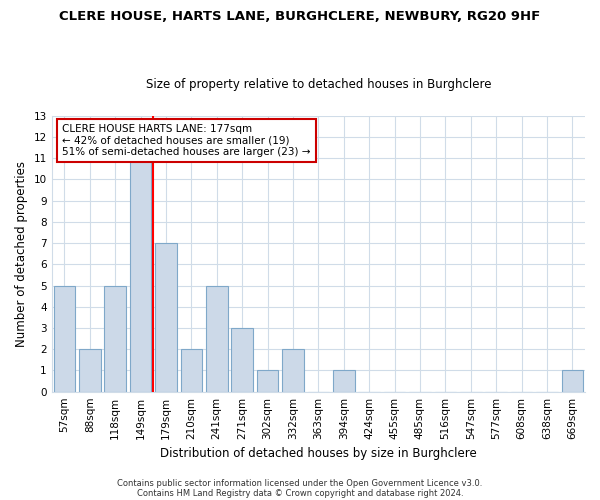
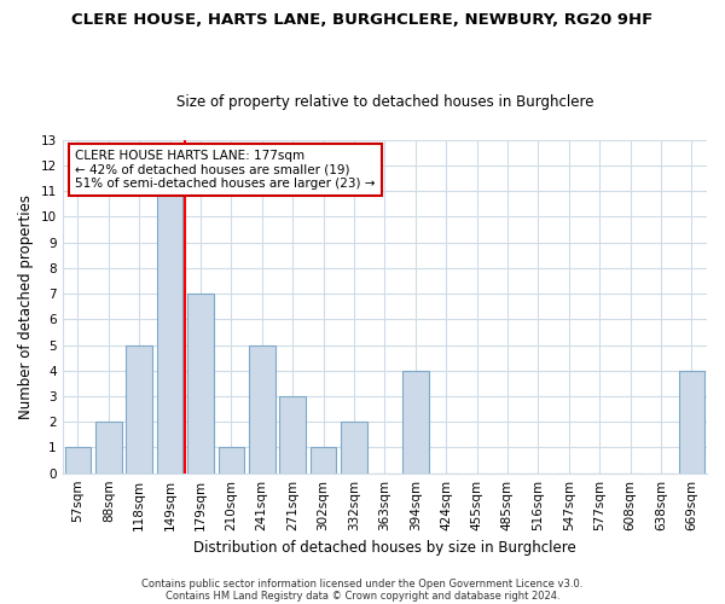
57sqm: 5 -> 1
210sqm: 2 -> 1
394sqm: 1 -> 4
669sqm: 1 -> 4
